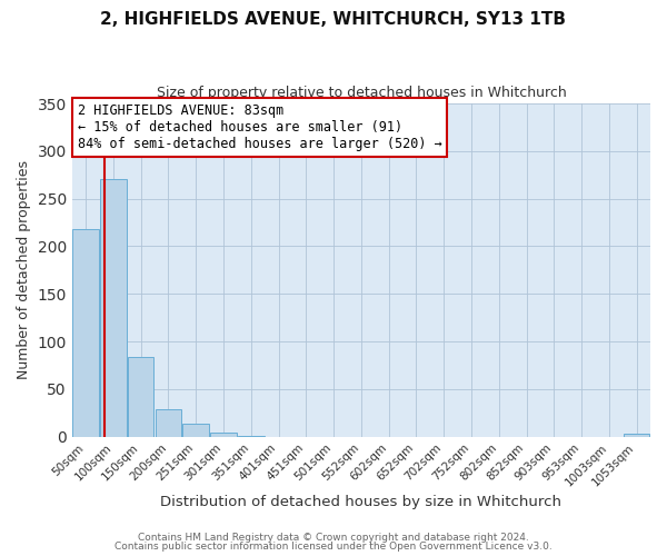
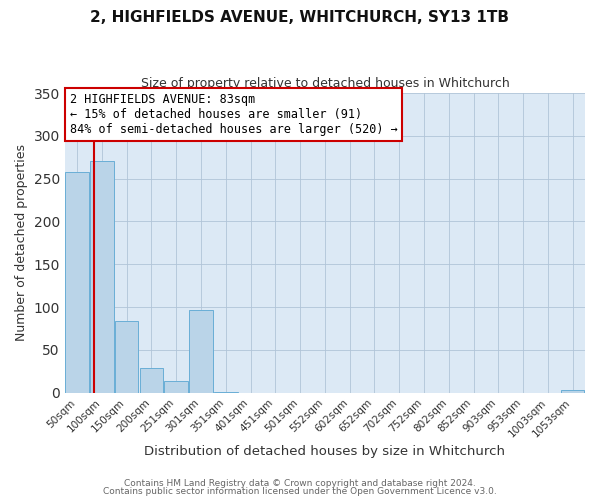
50sqm: 218 -> 258
301sqm: 4 -> 96
